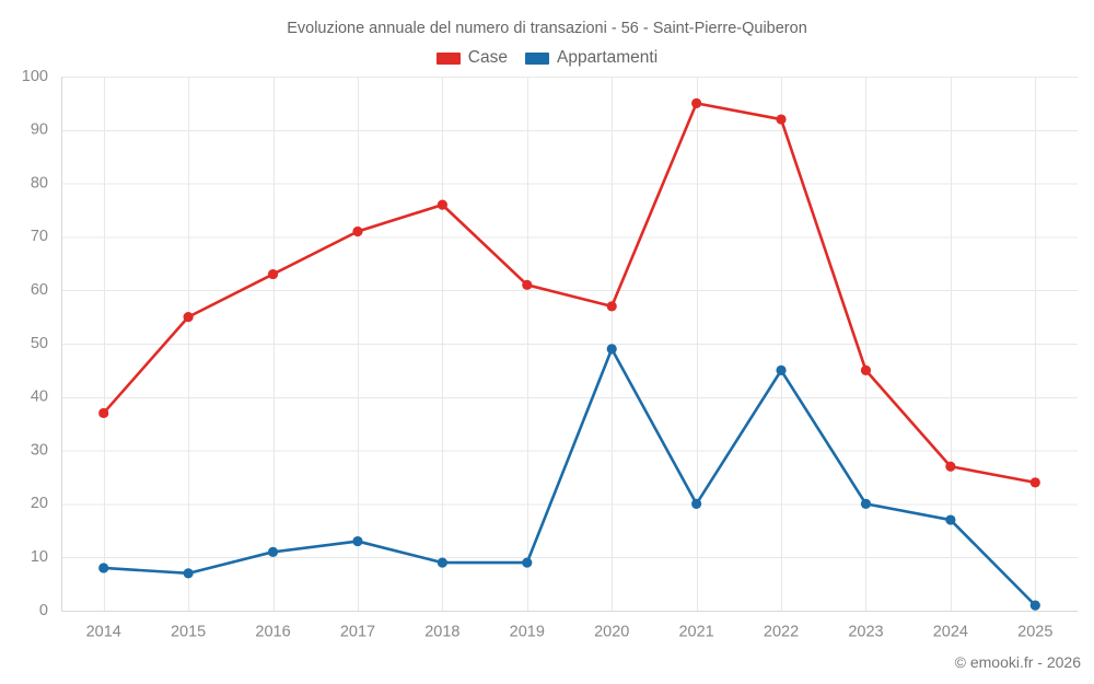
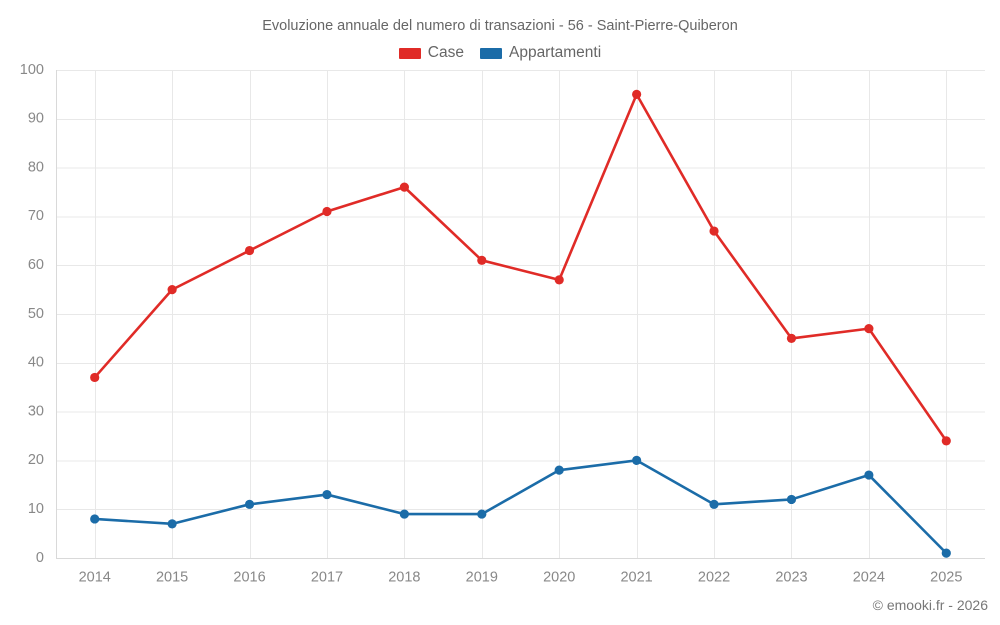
Appartamenti/2020: 49 -> 18
Case/2022: 92 -> 67
Appartamenti/2022: 45 -> 11
Appartamenti/2023: 20 -> 12
Case/2024: 27 -> 47
